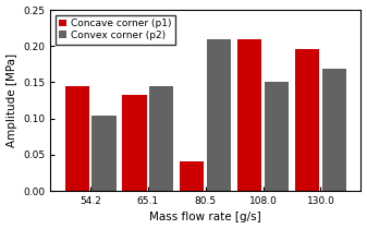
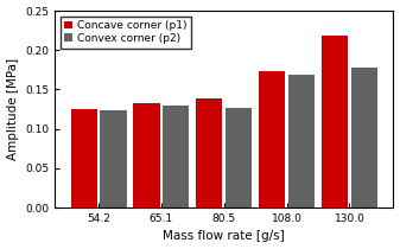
Concave corner (p1)/54.2: 0.144 -> 0.125
Convex corner (p2)/54.2: 0.104 -> 0.124
Convex corner (p2)/65.1: 0.144 -> 0.130
Concave corner (p1)/80.5: 0.040 -> 0.138
Convex corner (p2)/80.5: 0.210 -> 0.126
Concave corner (p1)/108.0: 0.210 -> 0.173
Convex corner (p2)/108.0: 0.150 -> 0.169
Concave corner (p1)/130.0: 0.196 -> 0.218
Convex corner (p2)/130.0: 0.168 -> 0.178
